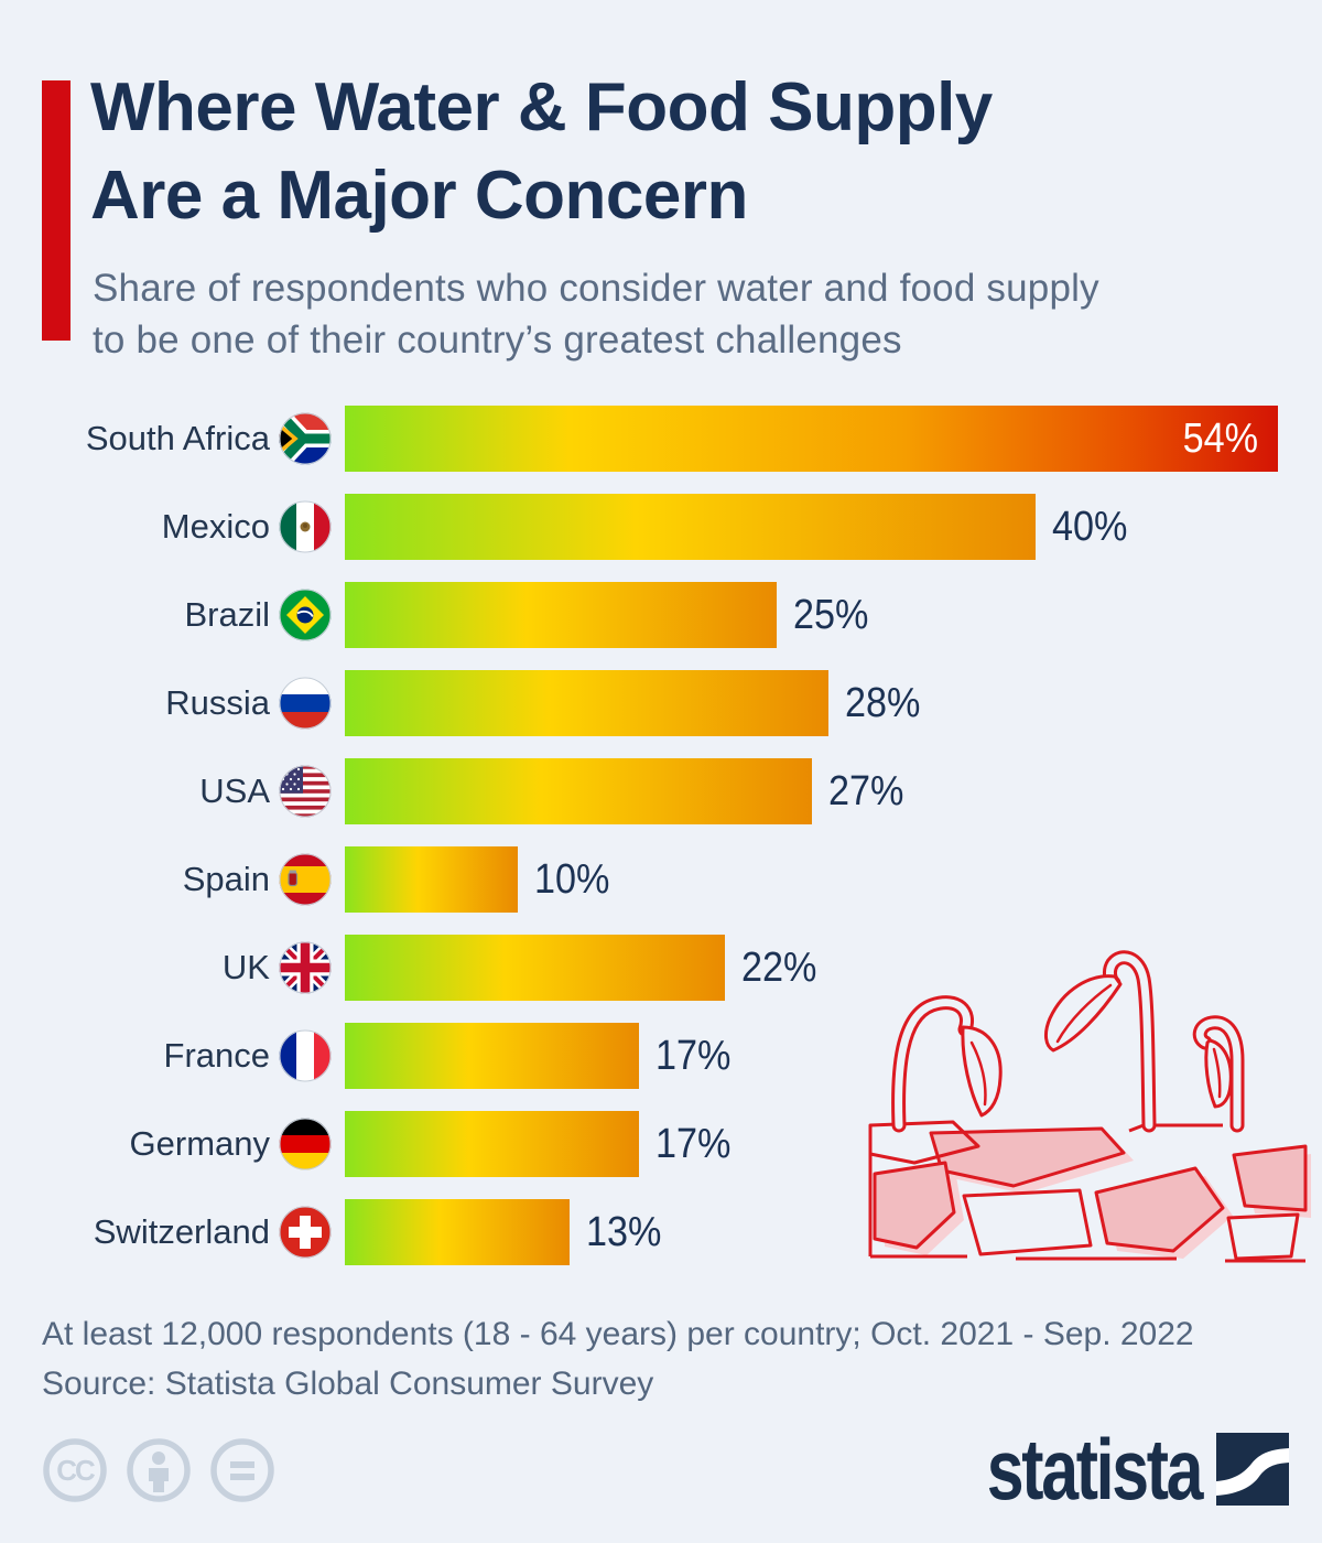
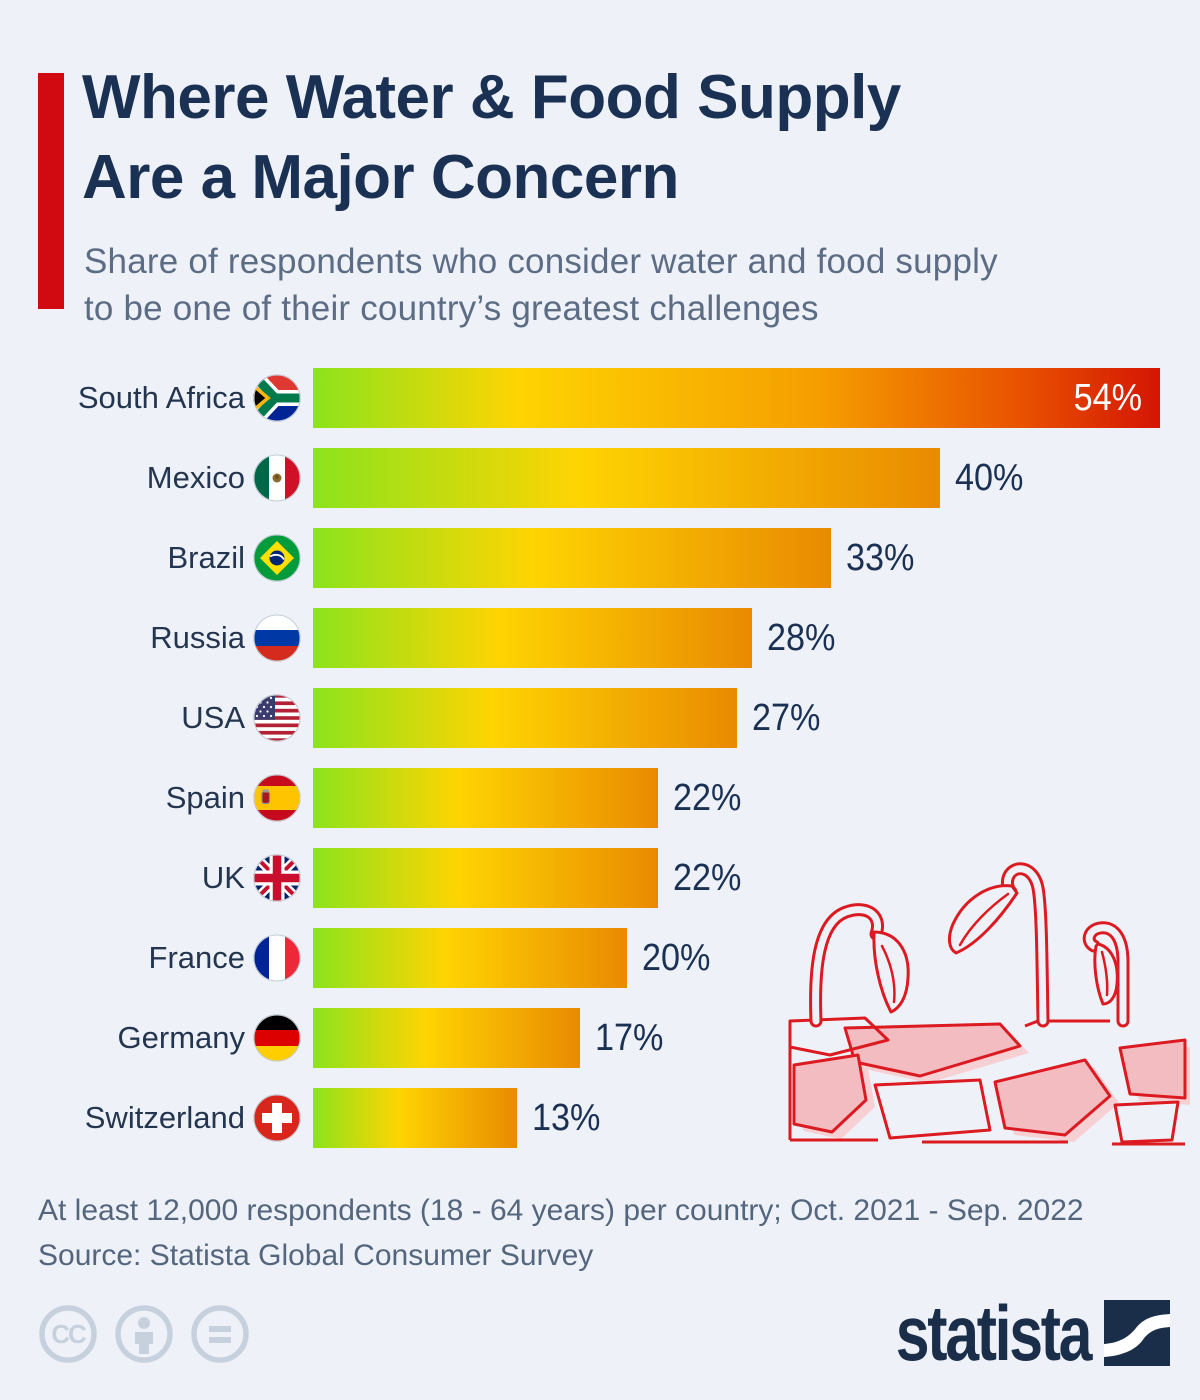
Brazil: 25% -> 33%
Spain: 10% -> 22%
France: 17% -> 20%
